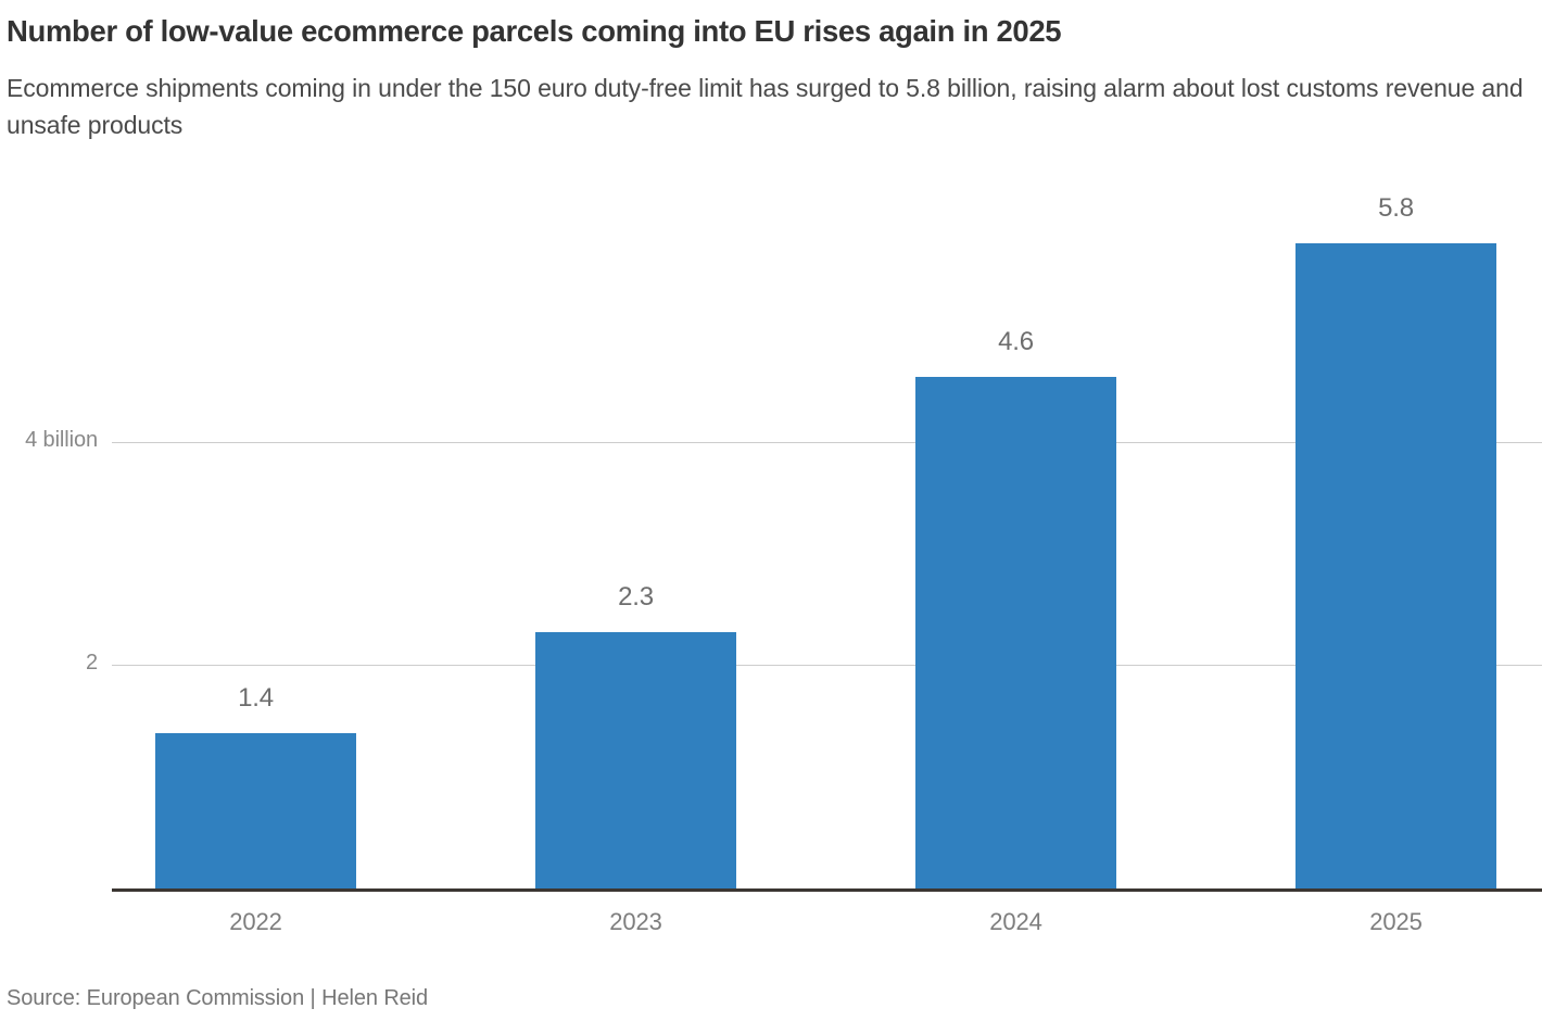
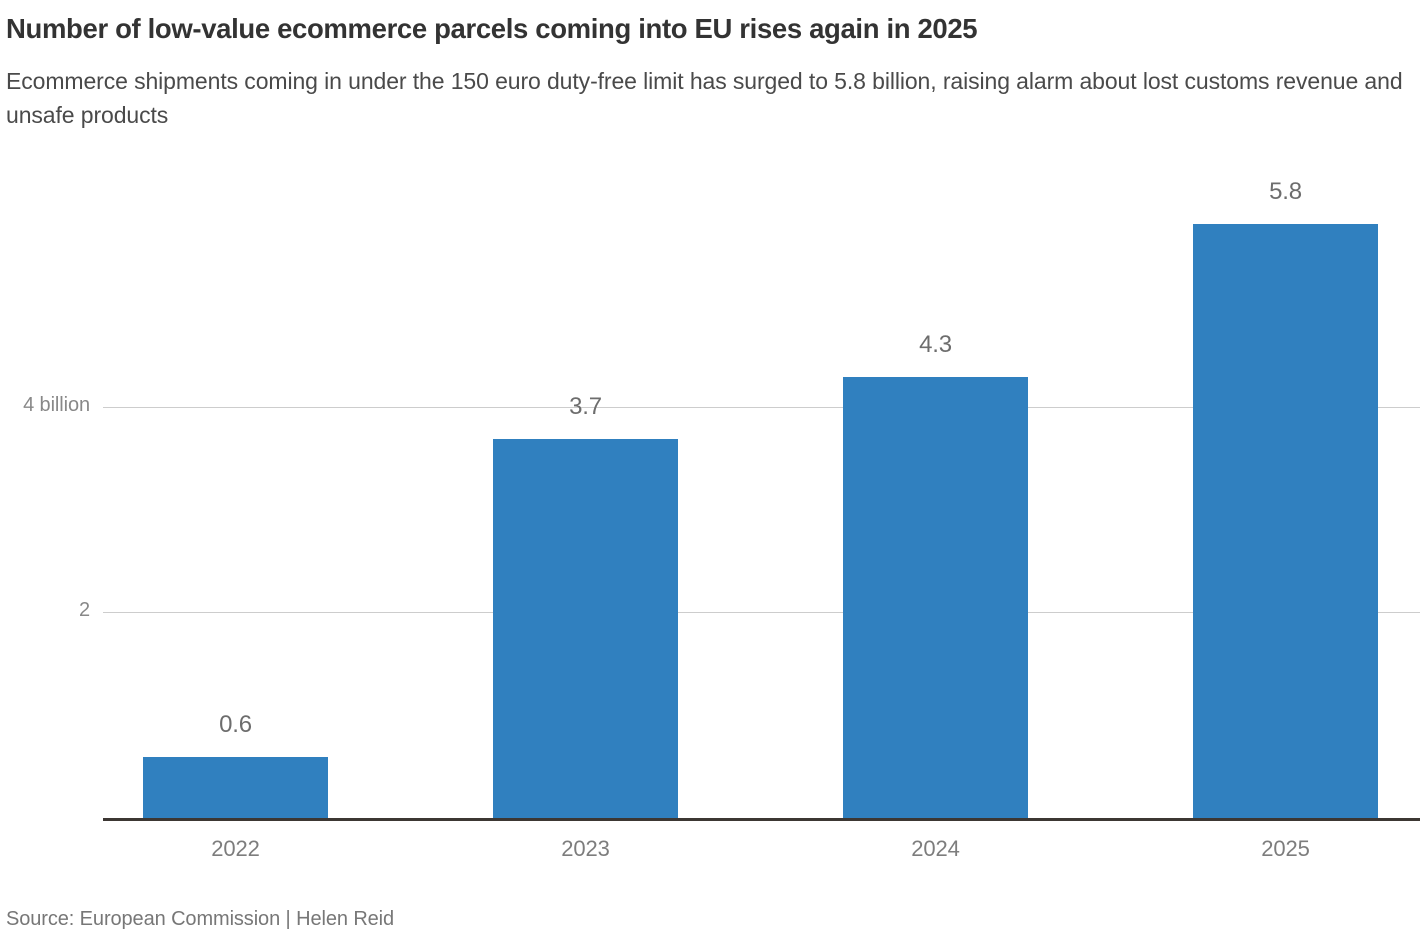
2022: 1.4 -> 0.6
2023: 2.3 -> 3.7
2024: 4.6 -> 4.3
